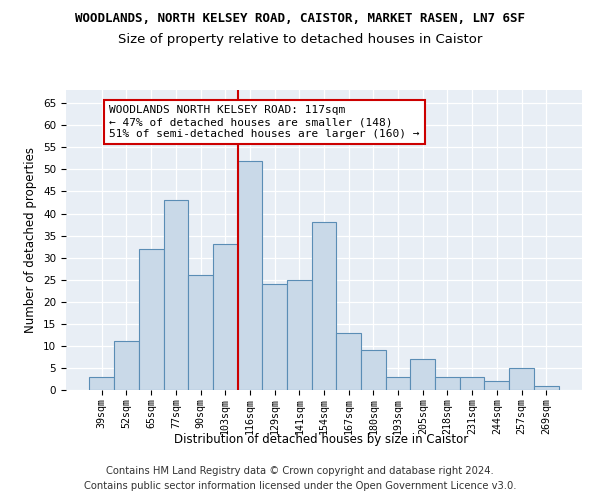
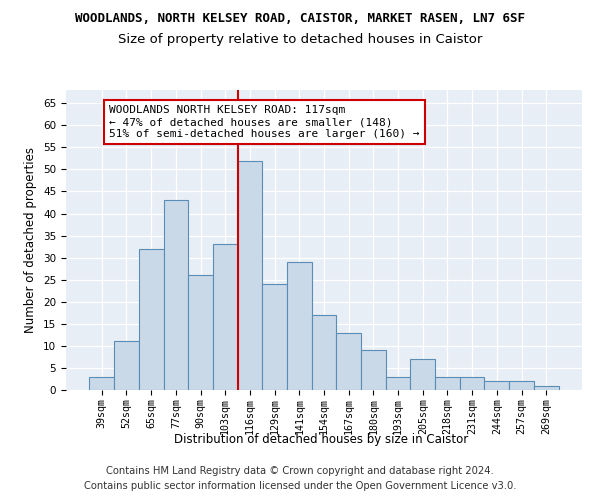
141sqm: 25 -> 29
154sqm: 38 -> 17
257sqm: 5 -> 2
